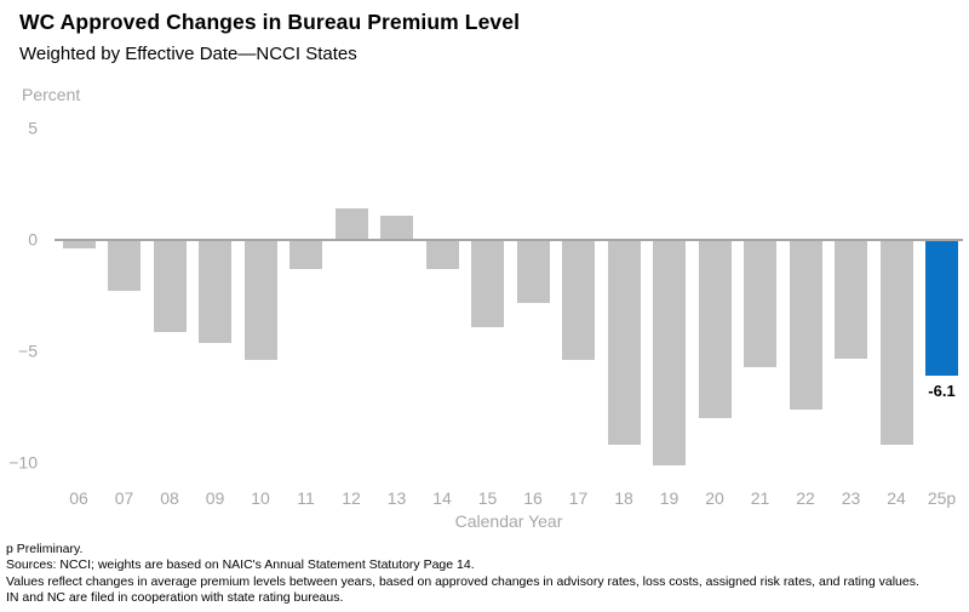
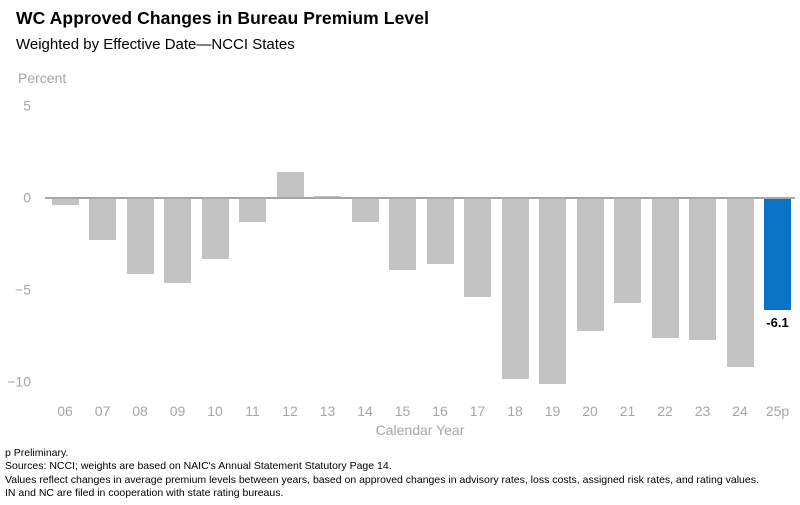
10: -5.4 -> -3.3
13: 1.1 -> 0.1
16: -2.8 -> -3.6
18: -9.2 -> -9.8
20: -8.0 -> -7.2
23: -5.3 -> -7.7
